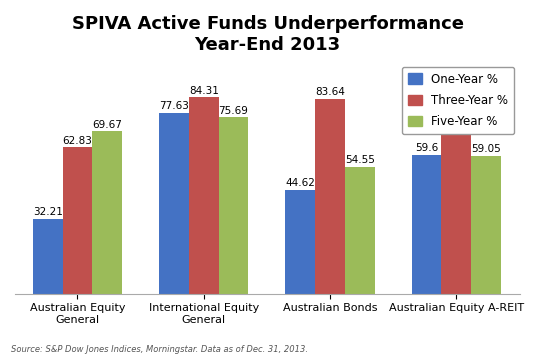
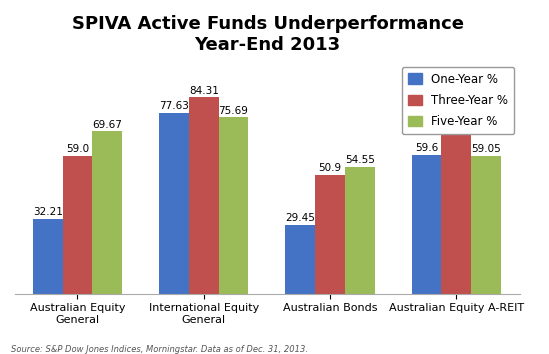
Three-Year %/Australian Equity General: 62.83 -> 59.0
One-Year %/Australian Bonds: 44.62 -> 29.45
Three-Year %/Australian Bonds: 83.64 -> 50.9
